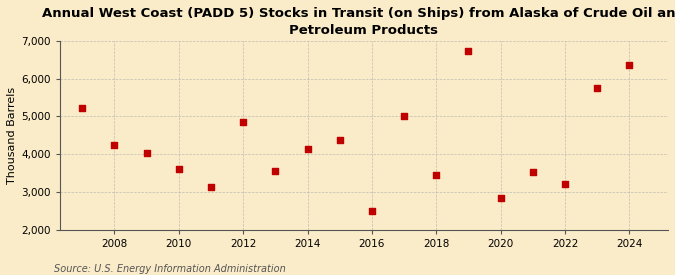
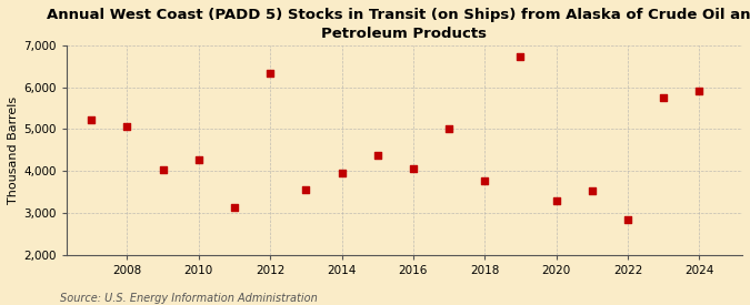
2008: 4,250 -> 5,060
2010: 3,600 -> 4,280
2012: 4,850 -> 6,340
2014: 4,150 -> 3,960
2016: 2,500 -> 4,050
2018: 3,450 -> 3,780
2020: 2,850 -> 3,290
2022: 3,200 -> 2,850
2024: 6,350 -> 5,920
